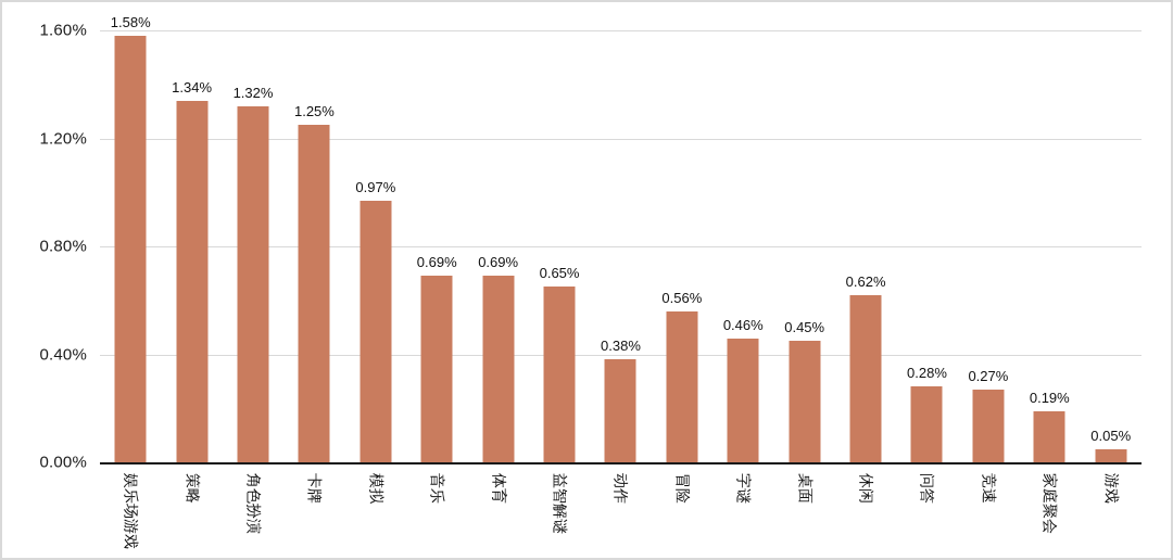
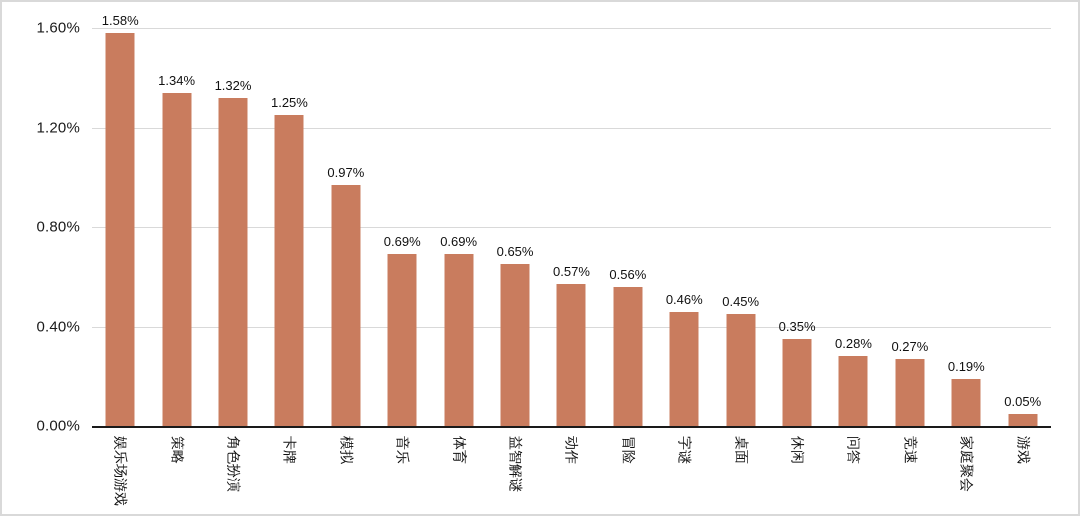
动作: 0.38% -> 0.57%
休闲: 0.62% -> 0.35%
